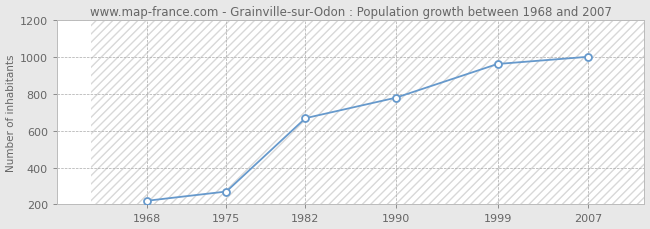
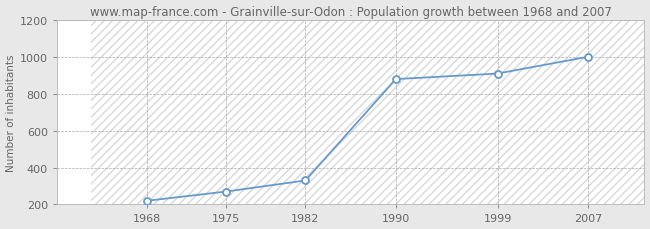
1982: 670 -> 330
1990: 780 -> 880
1999: 960 -> 910
